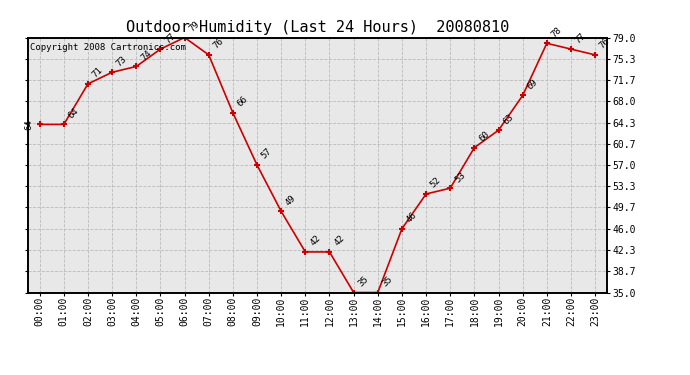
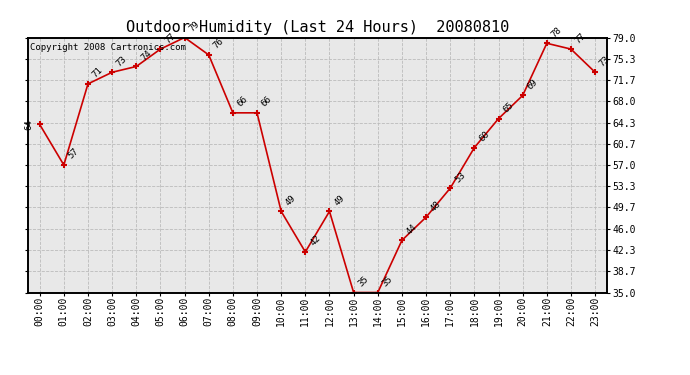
01:00: 64 -> 57
09:00: 57 -> 66
12:00: 42 -> 49
15:00: 46 -> 44
16:00: 52 -> 48
19:00: 63 -> 65
23:00: 76 -> 73
